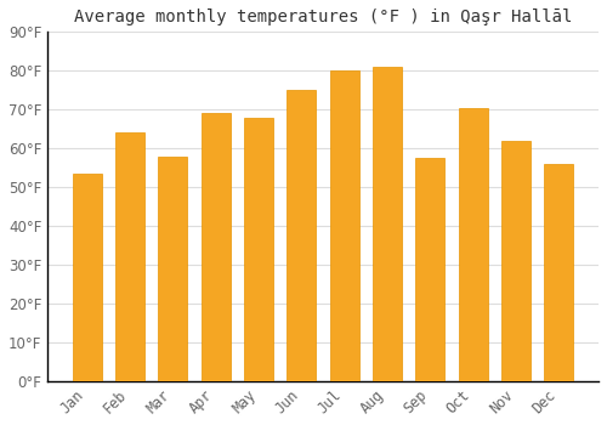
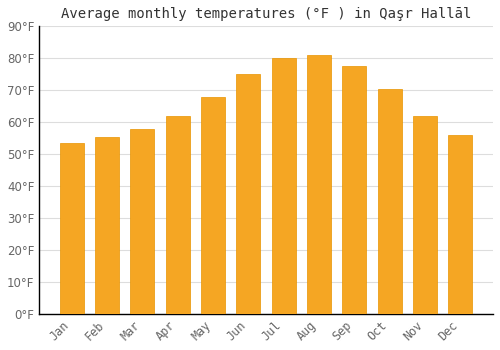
Feb: 64.0°F -> 55.5°F
Apr: 69.0°F -> 62.0°F
Sep: 57.5°F -> 77.5°F
